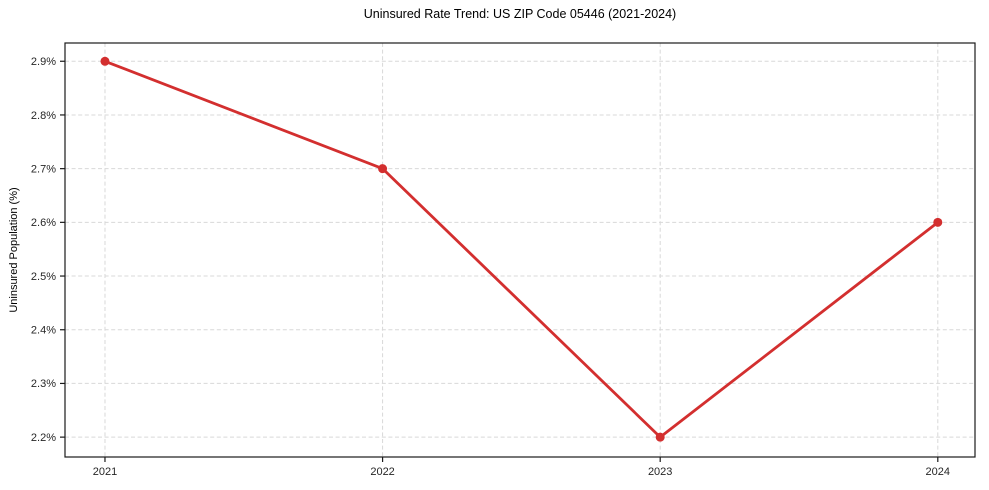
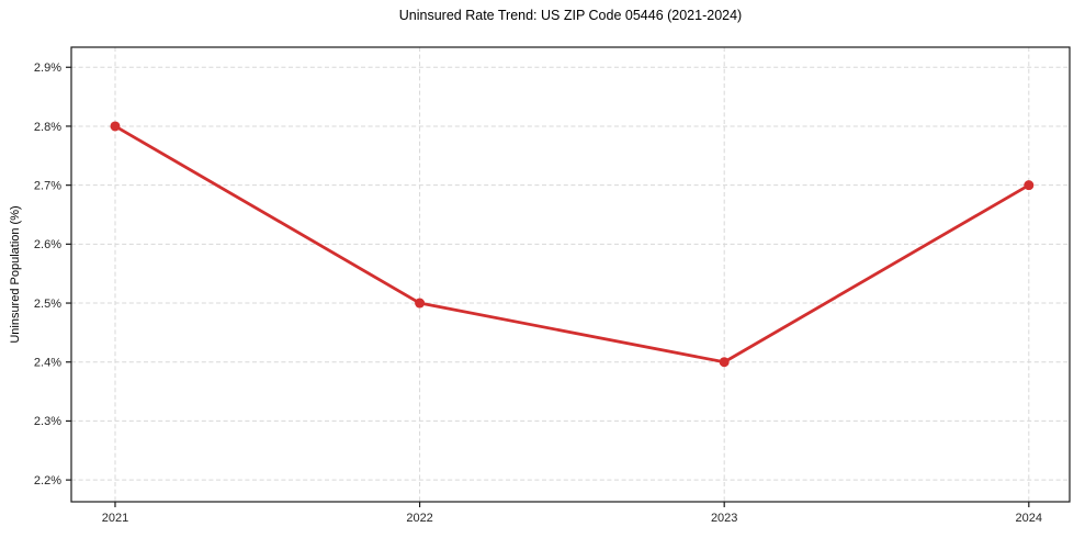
2021: 2.9% -> 2.8%
2022: 2.7% -> 2.5%
2023: 2.2% -> 2.4%
2024: 2.6% -> 2.7%
